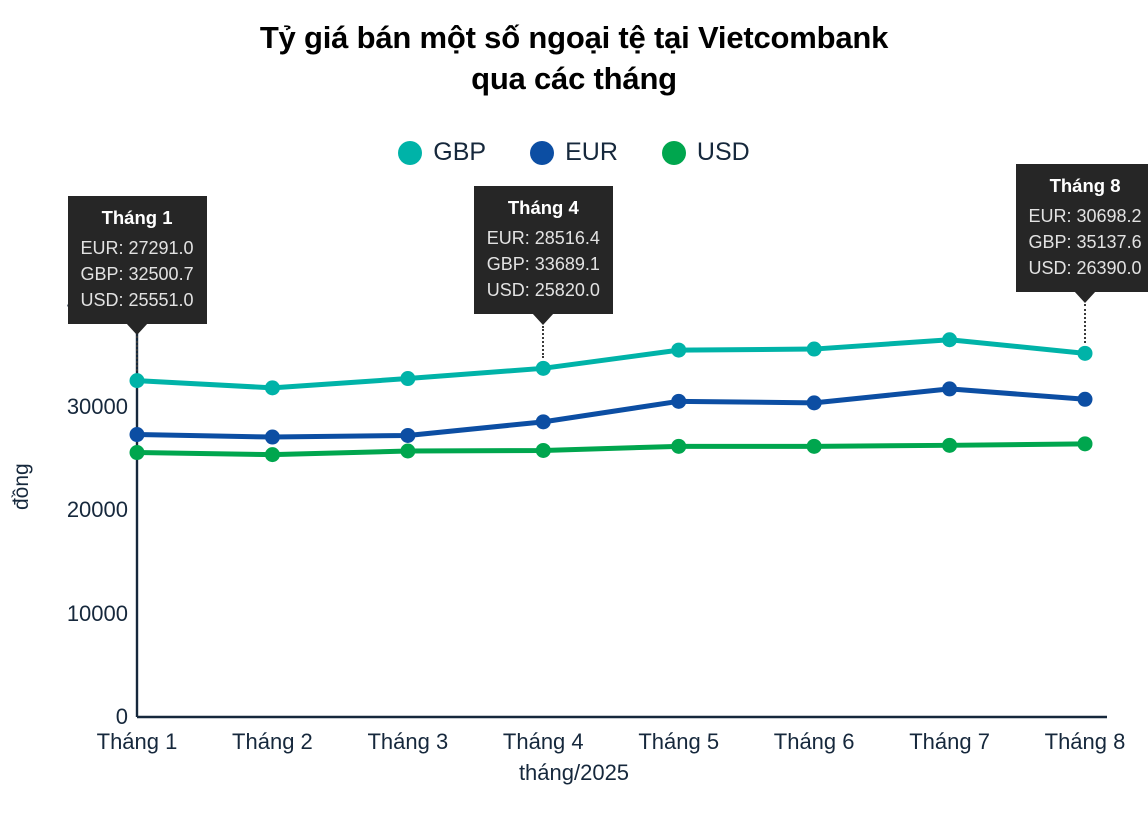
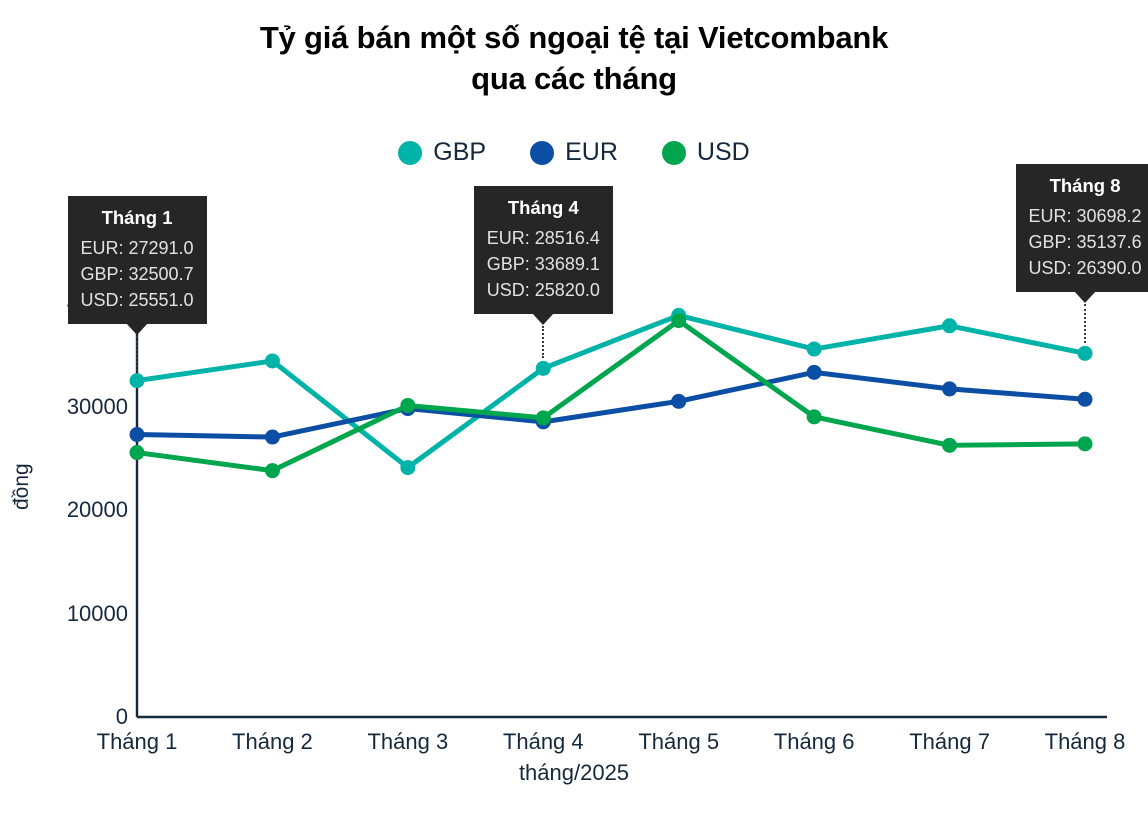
GBP/Tháng 2: 31800 -> 34400
USD/Tháng 2: 25400 -> 23800
GBP/Tháng 3: 32700 -> 24100
EUR/Tháng 3: 27200 -> 29800
USD/Tháng 3: 25700 -> 30100
USD/Tháng 4: 25800 -> 28900
GBP/Tháng 5: 35400 -> 38800
USD/Tháng 5: 26200 -> 38300
EUR/Tháng 6: 30400 -> 33300
USD/Tháng 6: 26200 -> 29000
GBP/Tháng 7: 36400 -> 37800
